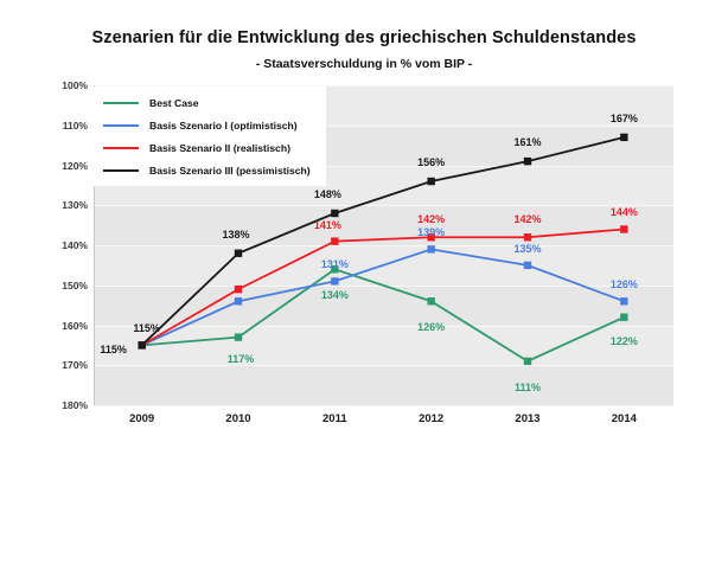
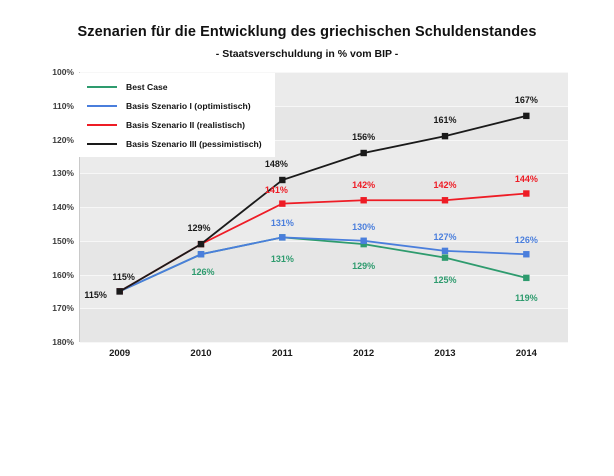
Best Case/2010: 117% -> 126%
Basis Szenario III (pessimistisch)/2010: 138% -> 129%
Best Case/2011: 134% -> 131%
Best Case/2012: 126% -> 129%
Basis Szenario I (optimistisch)/2012: 139% -> 130%
Best Case/2013: 111% -> 125%
Basis Szenario I (optimistisch)/2013: 135% -> 127%
Best Case/2014: 122% -> 119%
